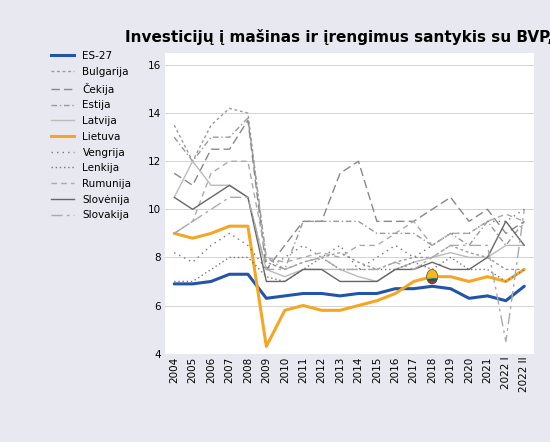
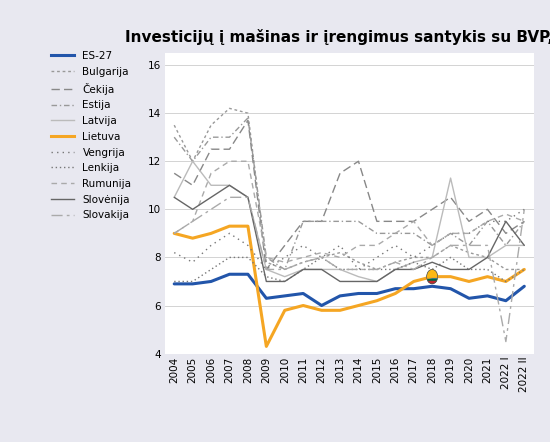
ES-27/2012: 6.5 -> 6.0
Latvija/2019: 8.2 -> 11.3
